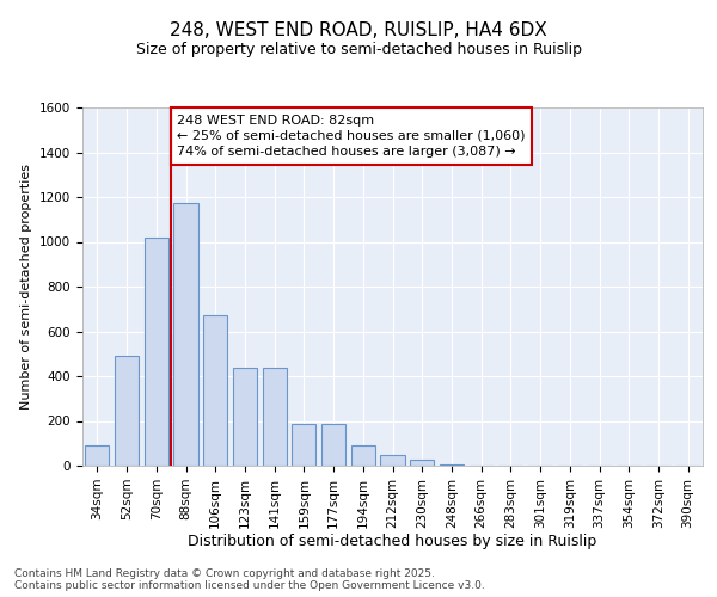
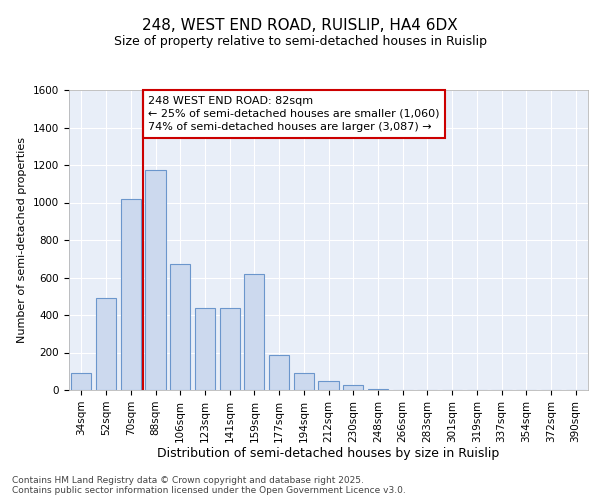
159sqm: 180 -> 620
